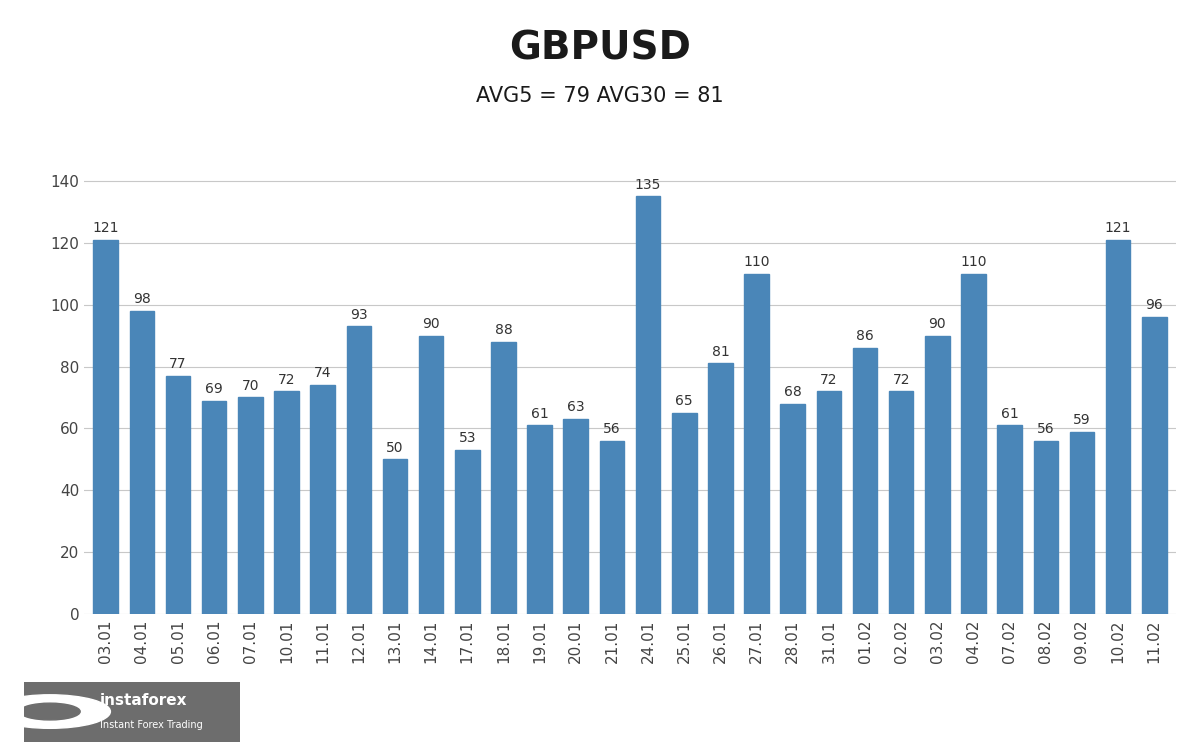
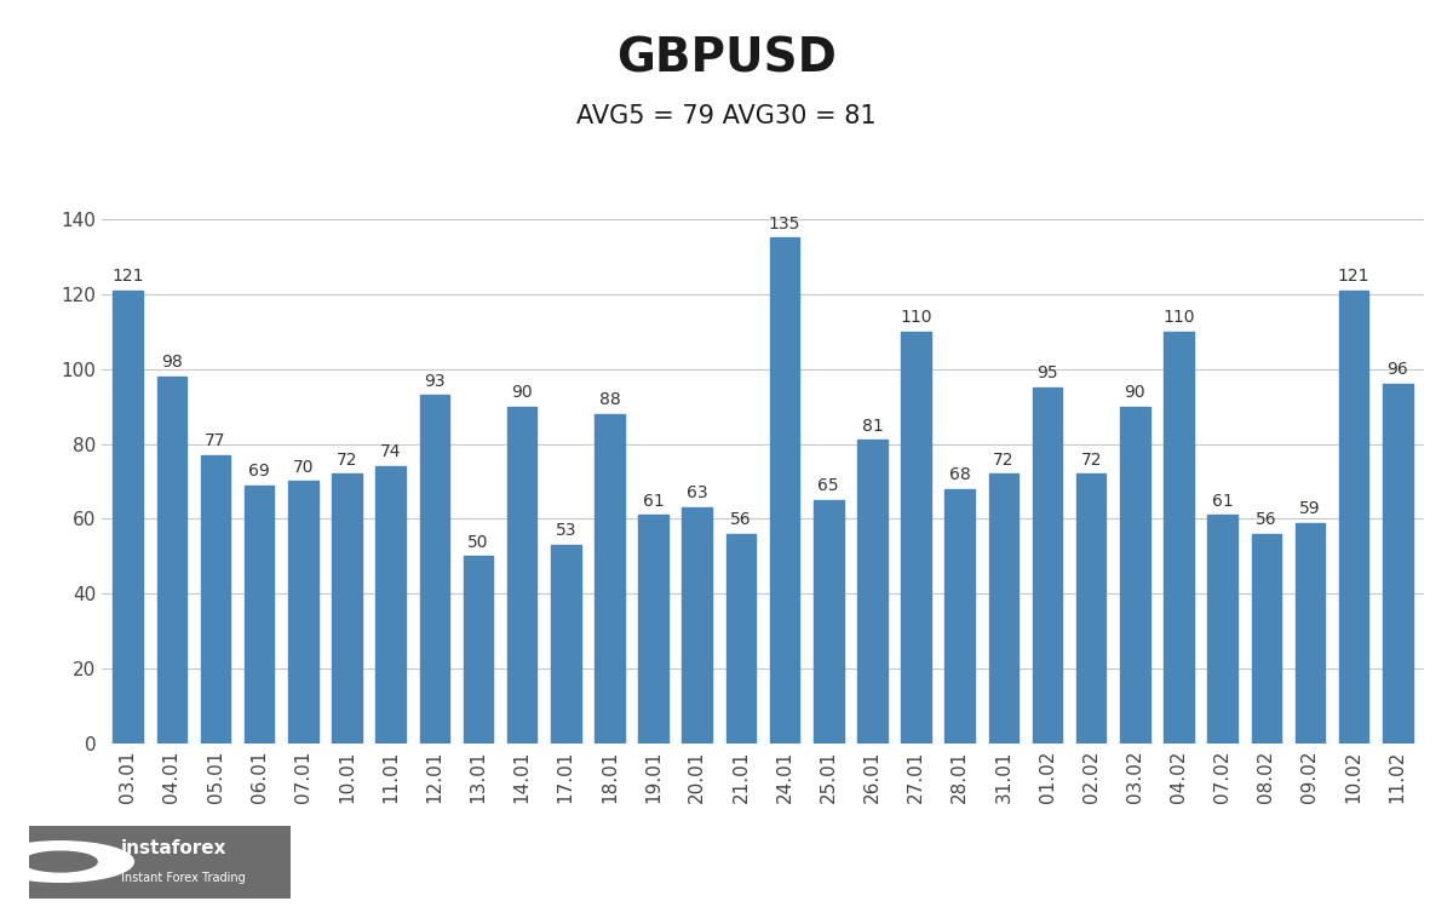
01.02: 86 -> 95
